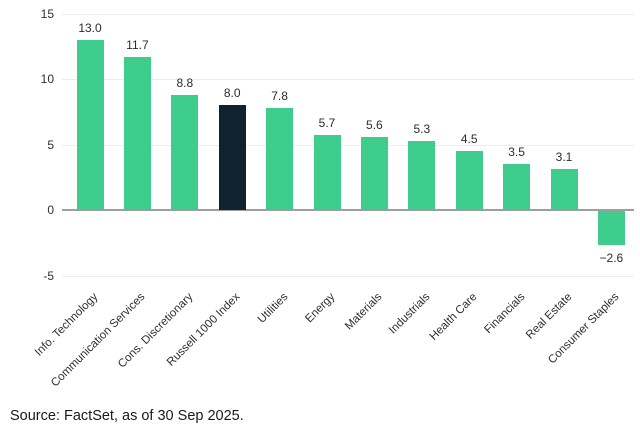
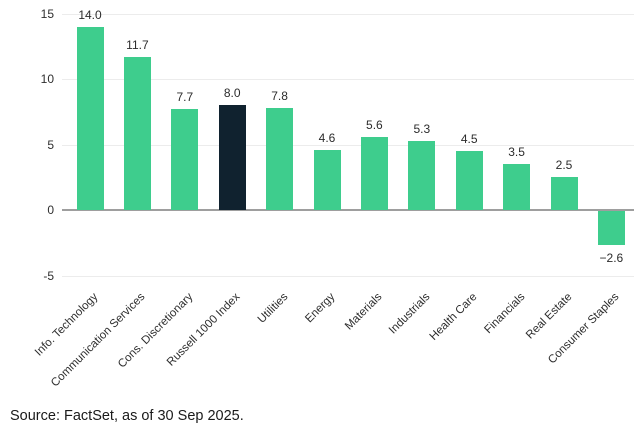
Info. Technology: 13.0 -> 14.0
Cons. Discretionary: 8.8 -> 7.7
Energy: 5.7 -> 4.6
Real Estate: 3.1 -> 2.5
